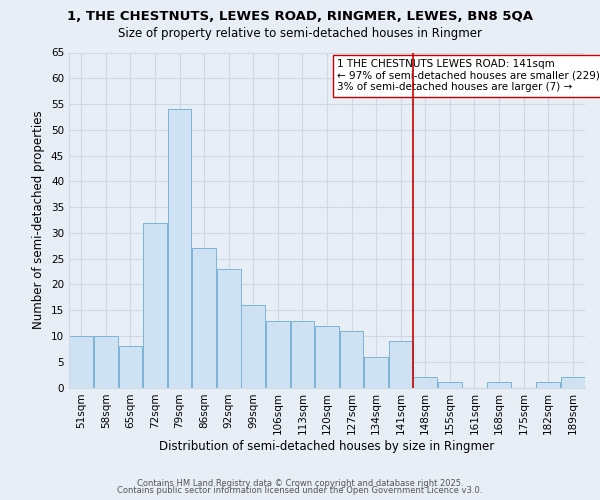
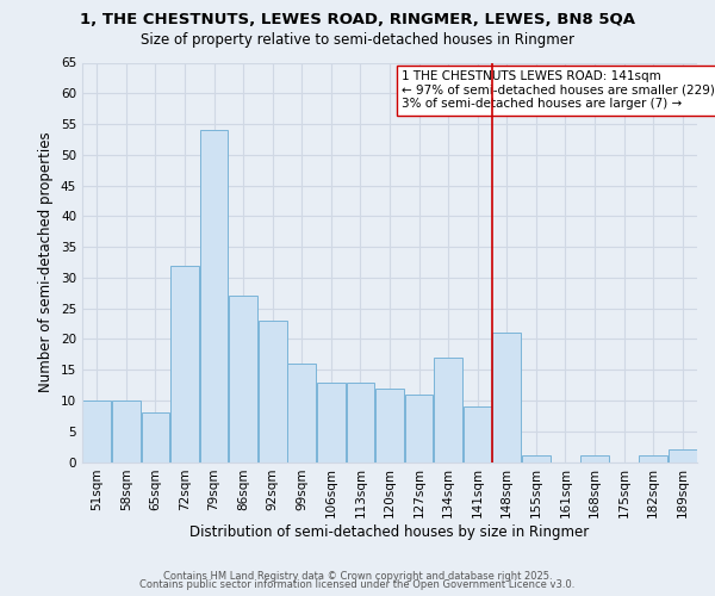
134sqm: 6 -> 17
148sqm: 2 -> 21
